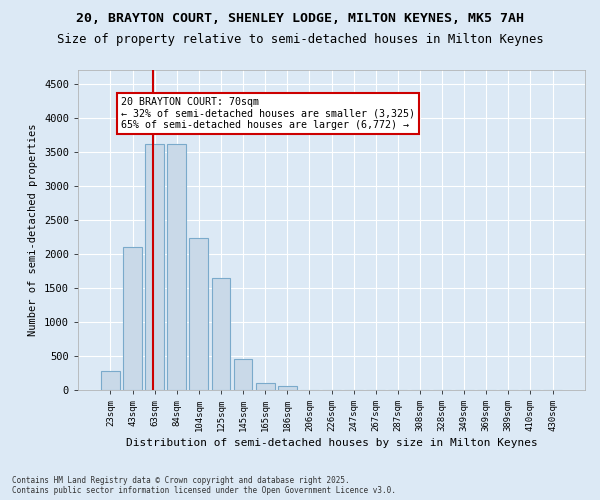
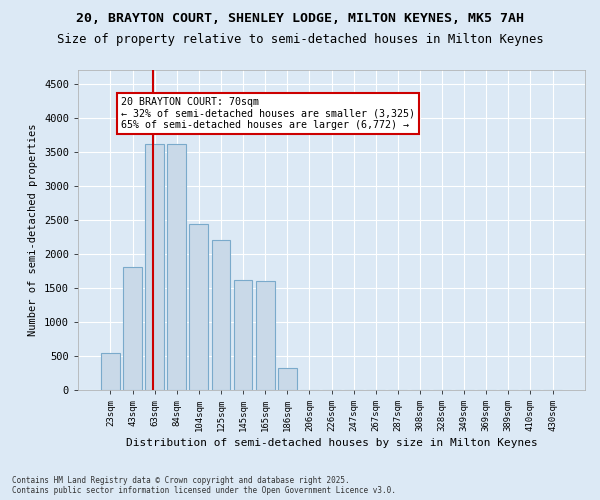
23sqm: 280 -> 540
43sqm: 2100 -> 1800
104sqm: 2230 -> 2440
125sqm: 1640 -> 2200
145sqm: 450 -> 1620
165sqm: 100 -> 1600
186sqm: 60 -> 320
